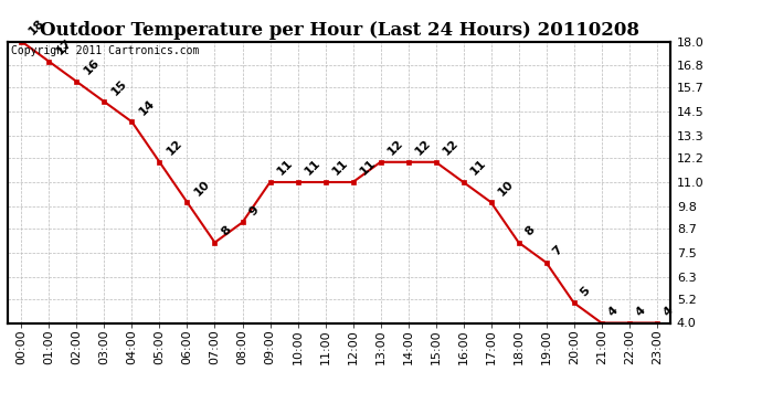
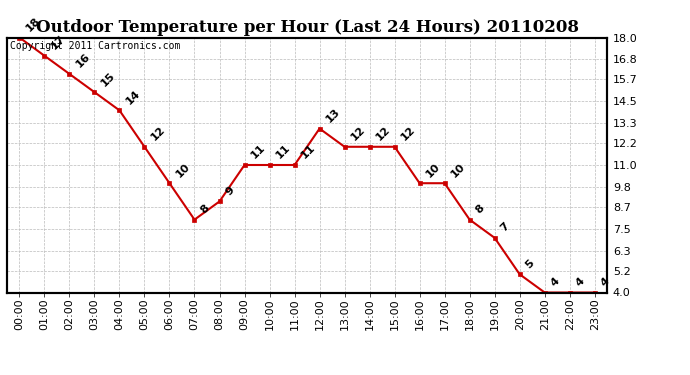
12:00: 11 -> 13
16:00: 11 -> 10
